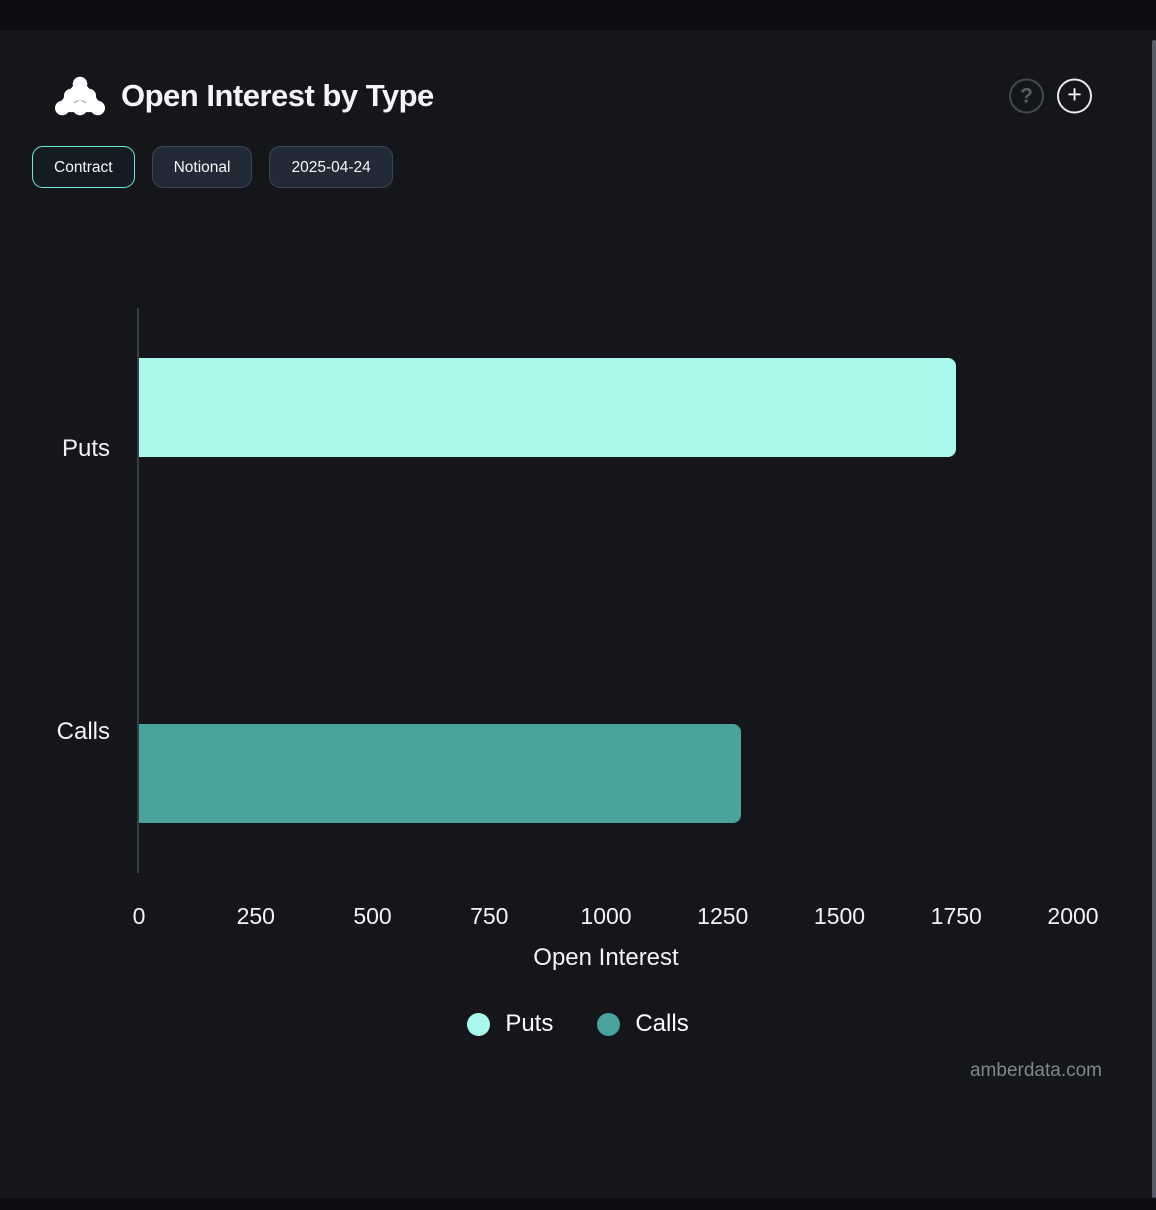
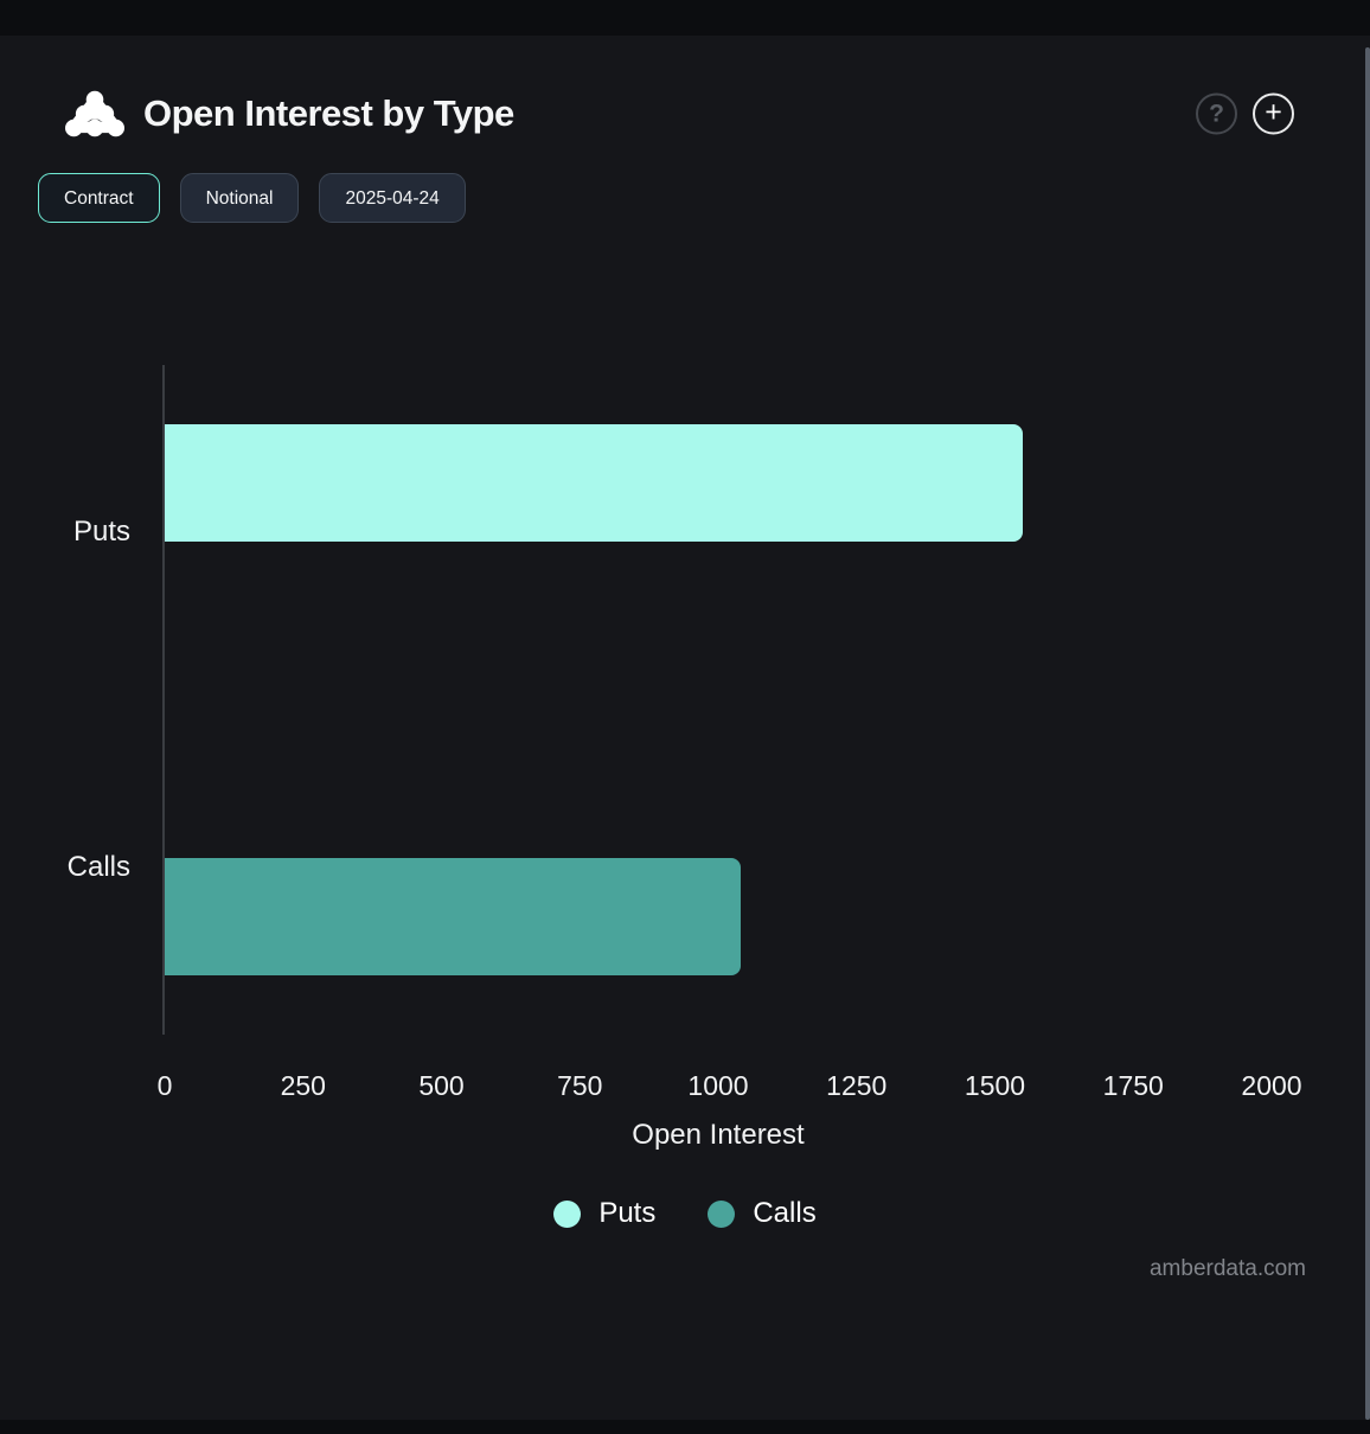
Puts: 1750 -> 1550
Calls: 1290 -> 1040
